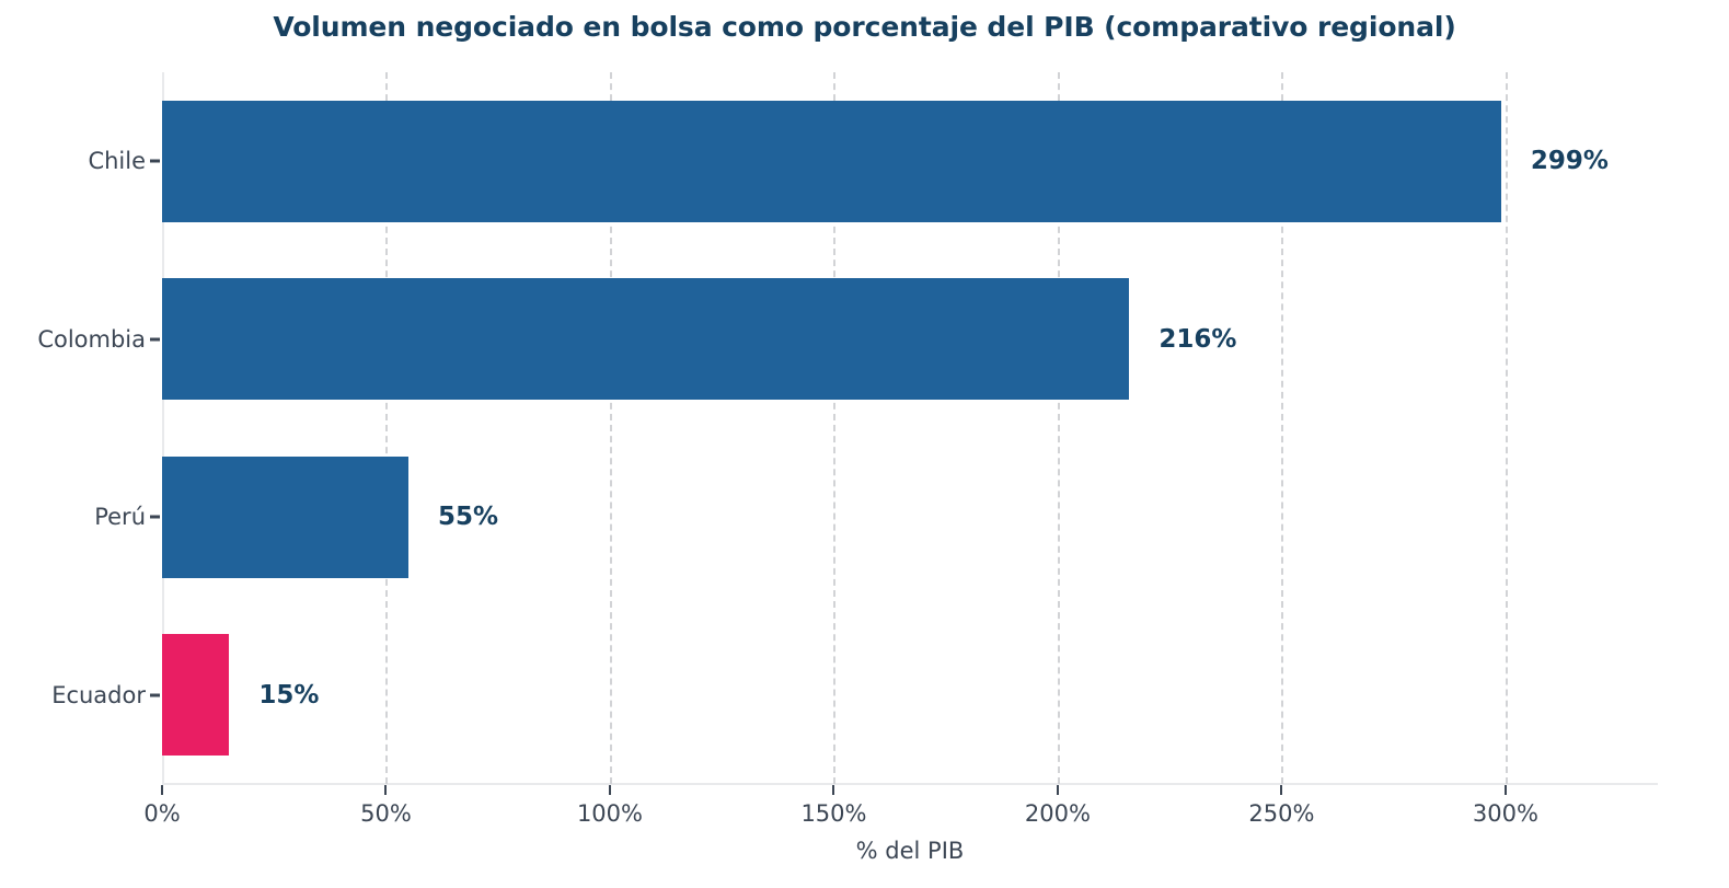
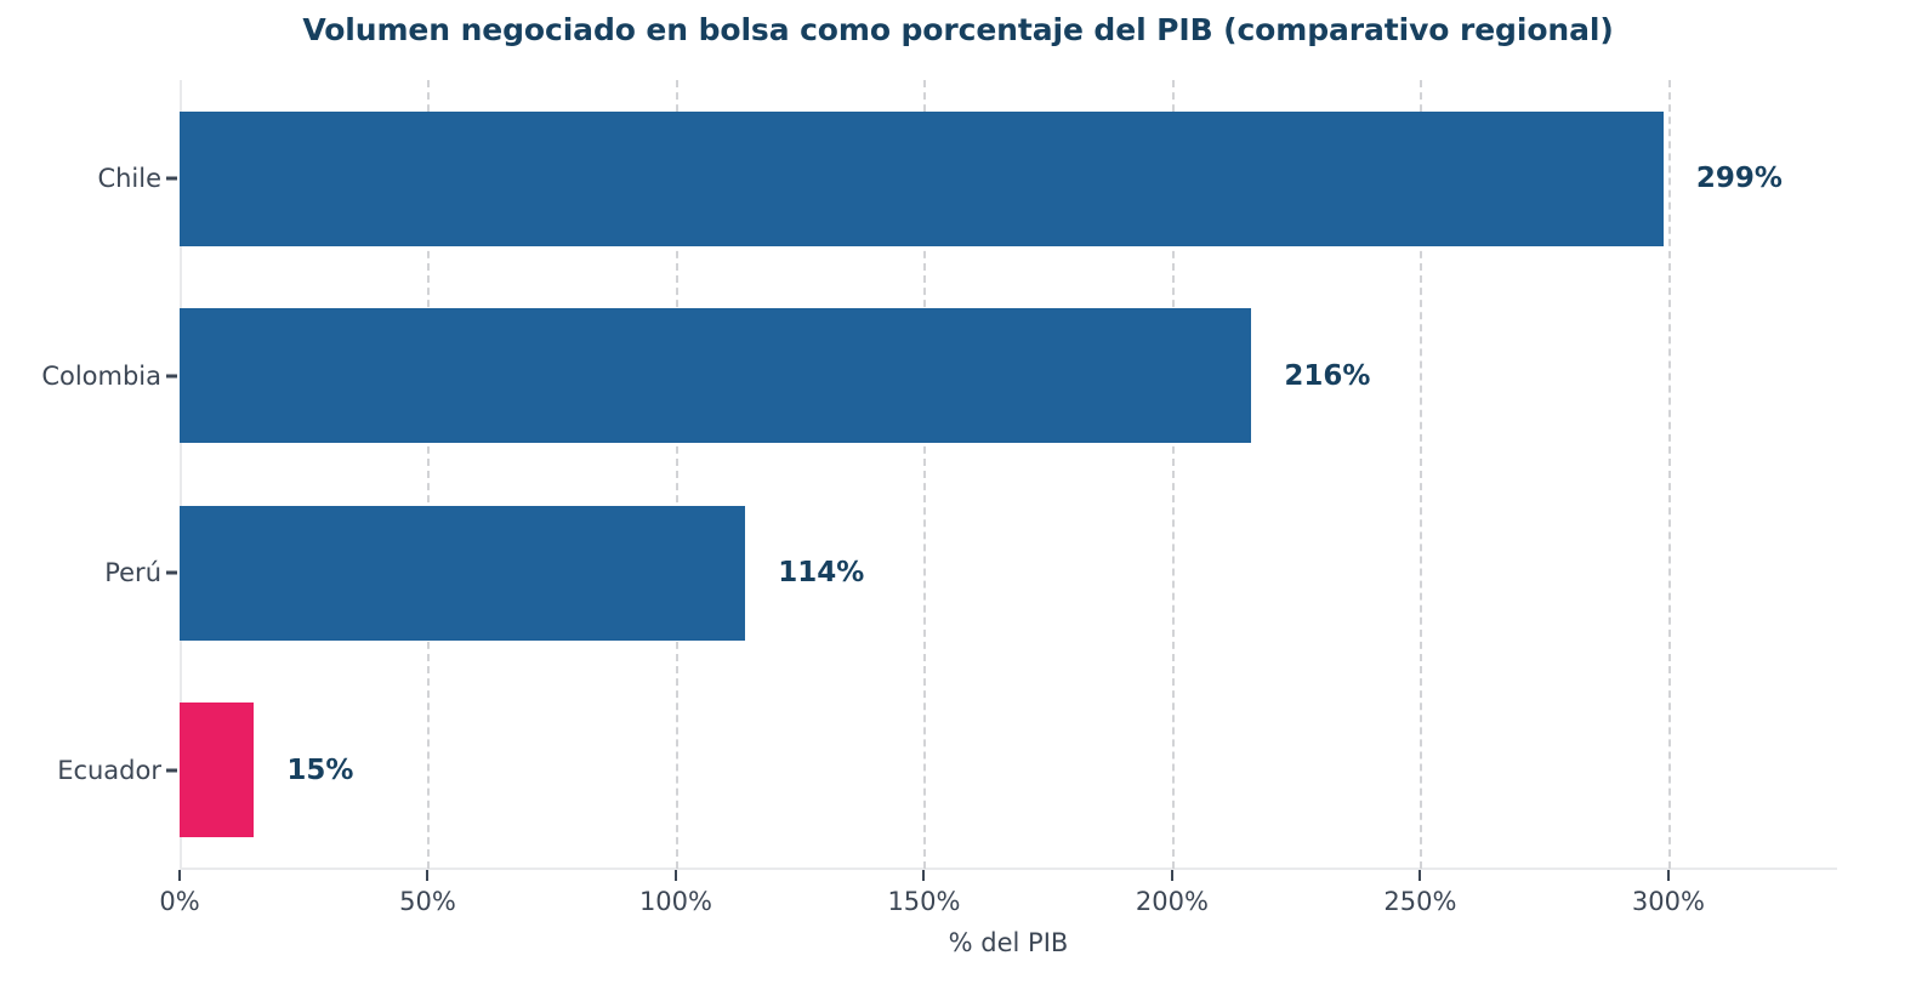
Perú: 55% -> 114%
